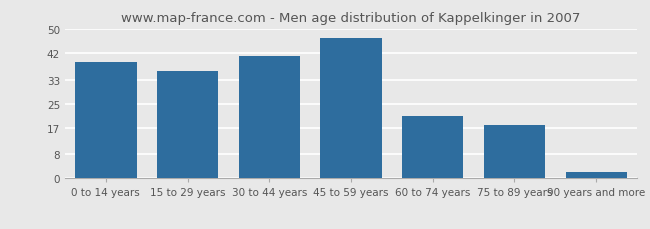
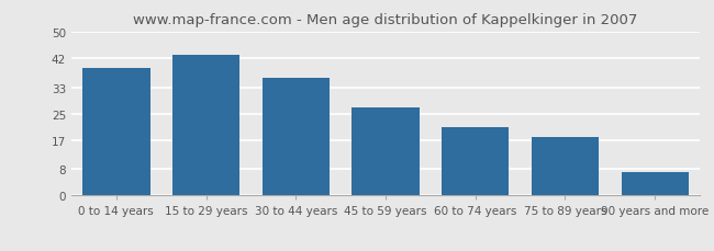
15 to 29 years: 36 -> 43
30 to 44 years: 41 -> 36
45 to 59 years: 47 -> 27
90 years and more: 2 -> 7
